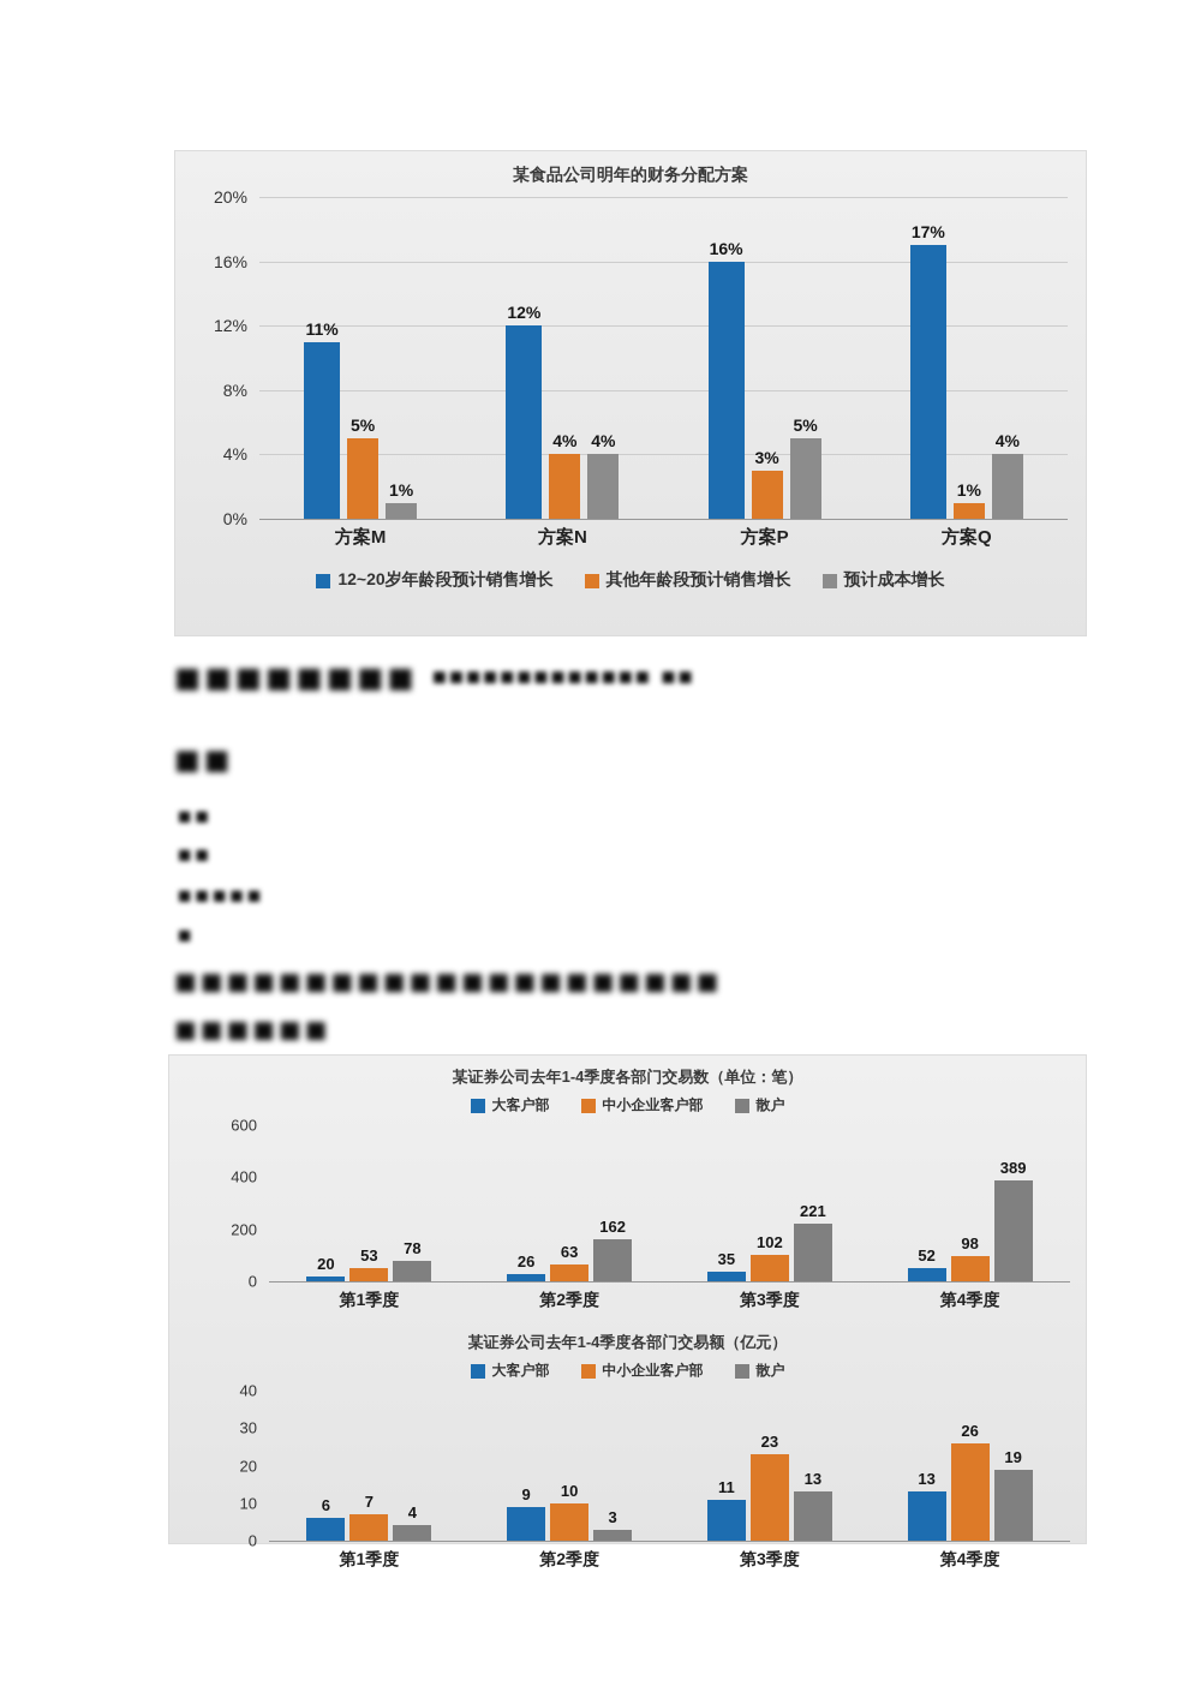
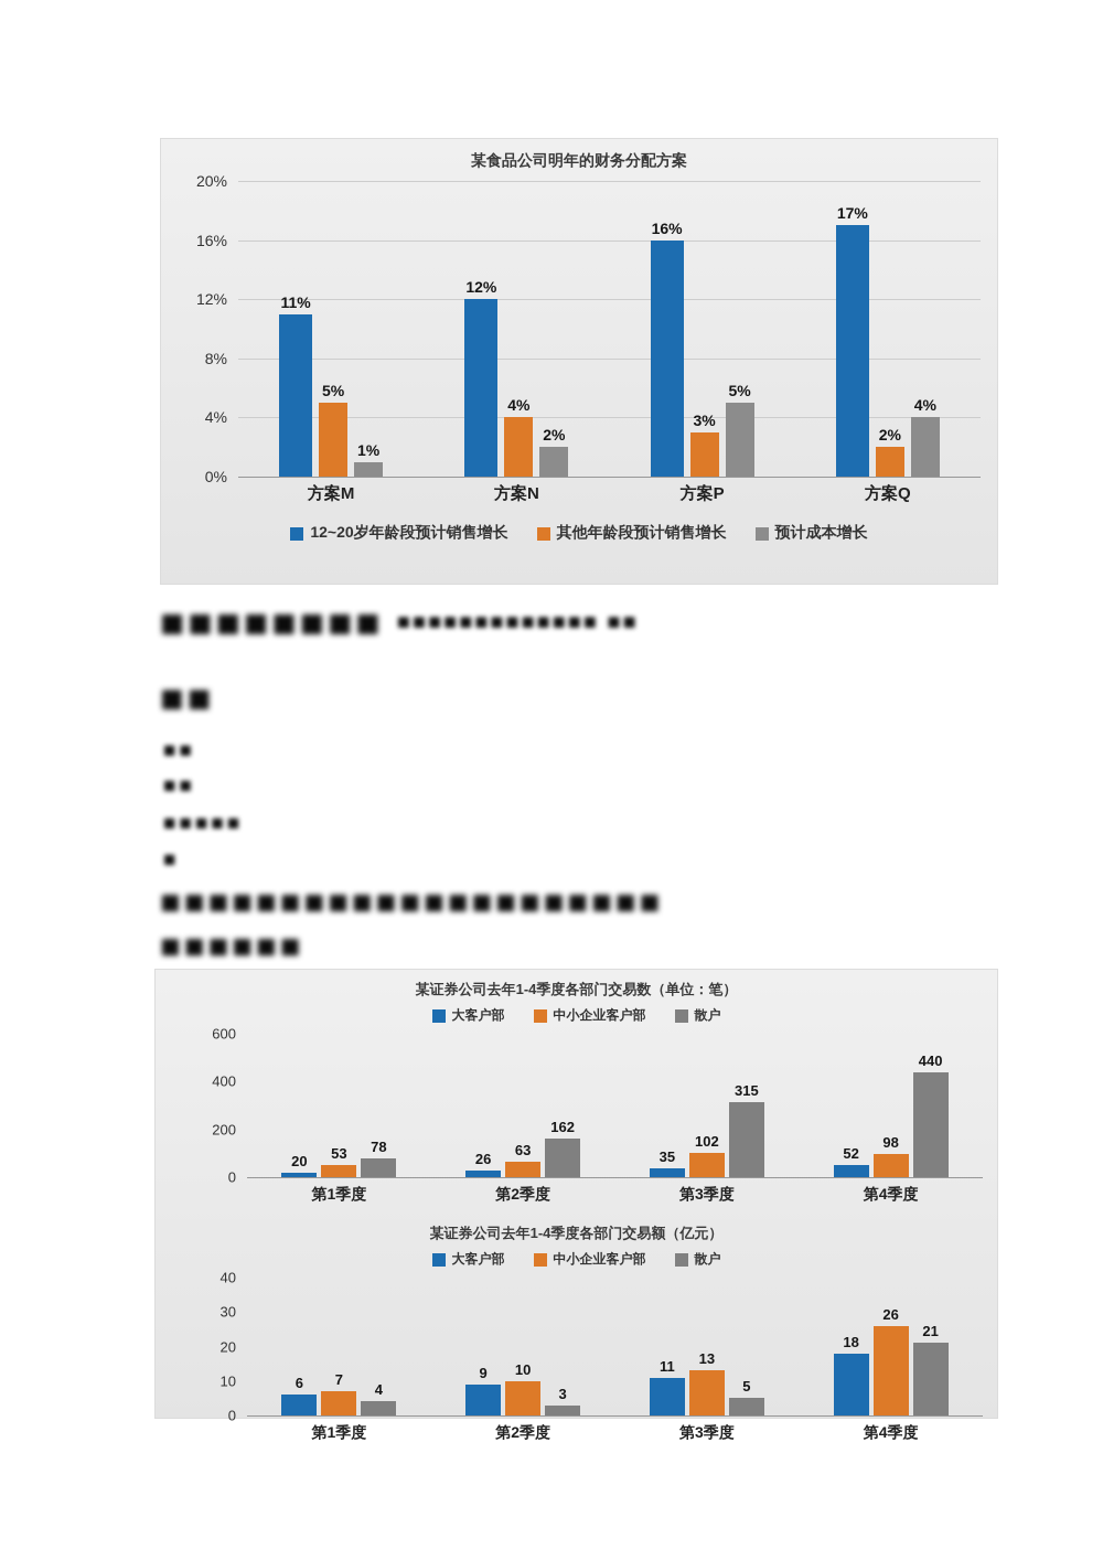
某食品公司明年的财务分配方案/预计成本增长/方案N: 4% -> 2%
某食品公司明年的财务分配方案/其他年龄段预计销售增长/方案Q: 1% -> 2%
某证券公司去年1-4季度各部门交易数（单位：笔）/散户/第3季度: 221 -> 315
某证券公司去年1-4季度各部门交易数（单位：笔）/散户/第4季度: 389 -> 440
某证券公司去年1-4季度各部门交易额（亿元）/中小企业客户部/第3季度: 23 -> 13
某证券公司去年1-4季度各部门交易额（亿元）/散户/第3季度: 13 -> 5
某证券公司去年1-4季度各部门交易额（亿元）/大客户部/第4季度: 13 -> 18
某证券公司去年1-4季度各部门交易额（亿元）/散户/第4季度: 19 -> 21
